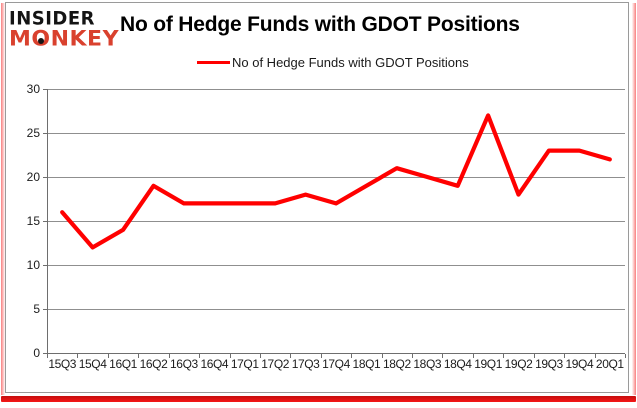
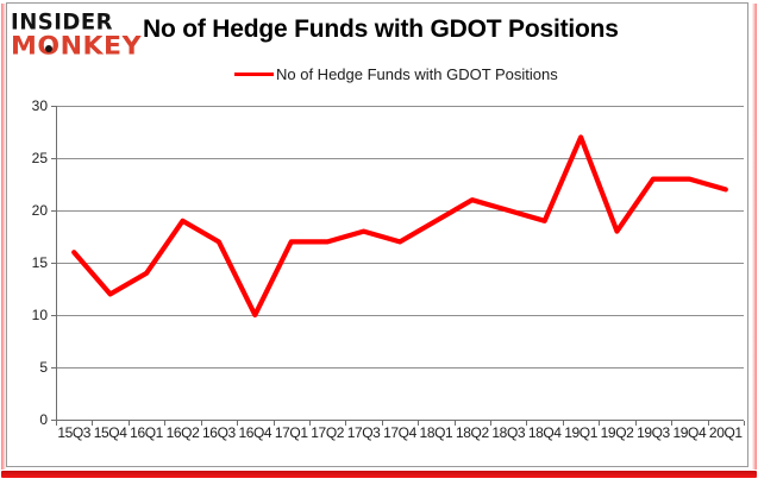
16Q4: 17 -> 10
